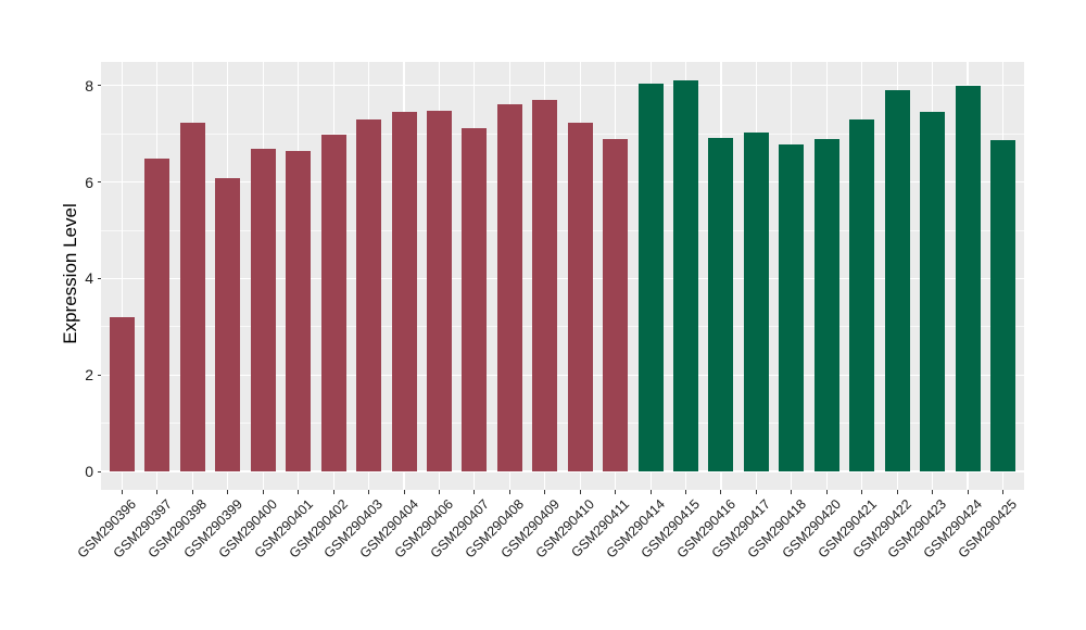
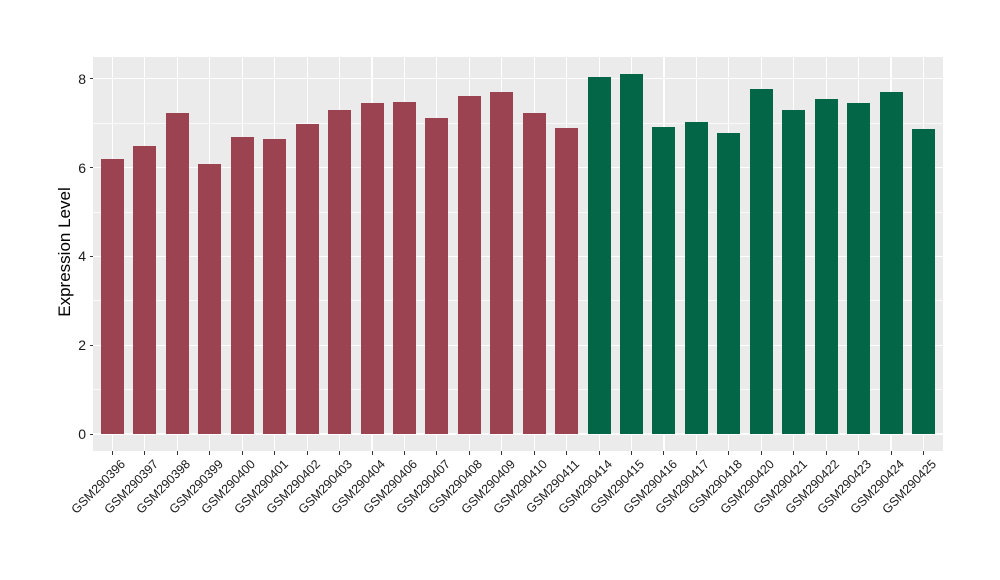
GSM290396: 3.2 -> 6.2
GSM290420: 6.9 -> 7.8
GSM290422: 7.9 -> 7.5
GSM290424: 8.0 -> 7.7
